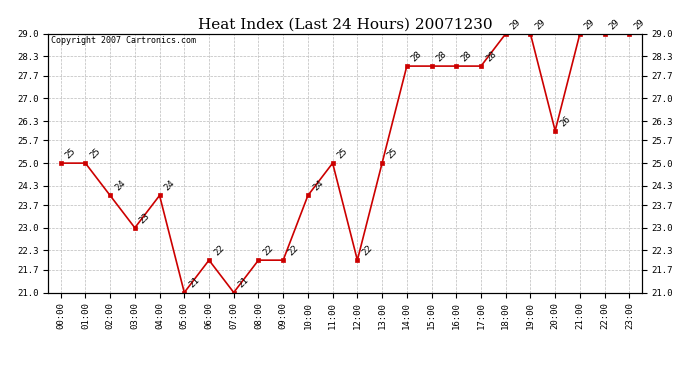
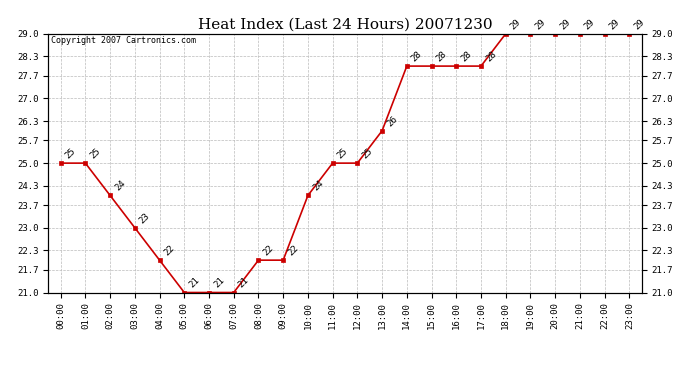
04:00: 24 -> 22
06:00: 22 -> 21
12:00: 22 -> 25
13:00: 25 -> 26
20:00: 26 -> 29
